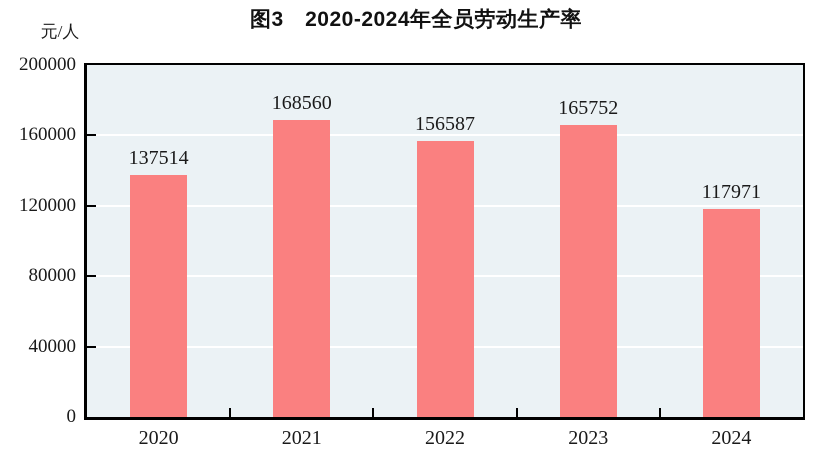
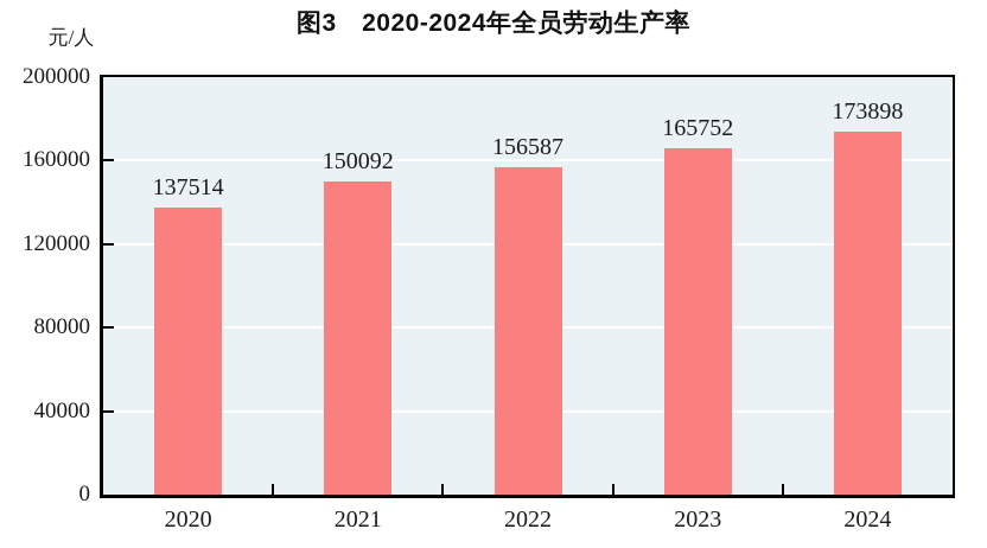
2021: 168560 -> 150092
2024: 117971 -> 173898
